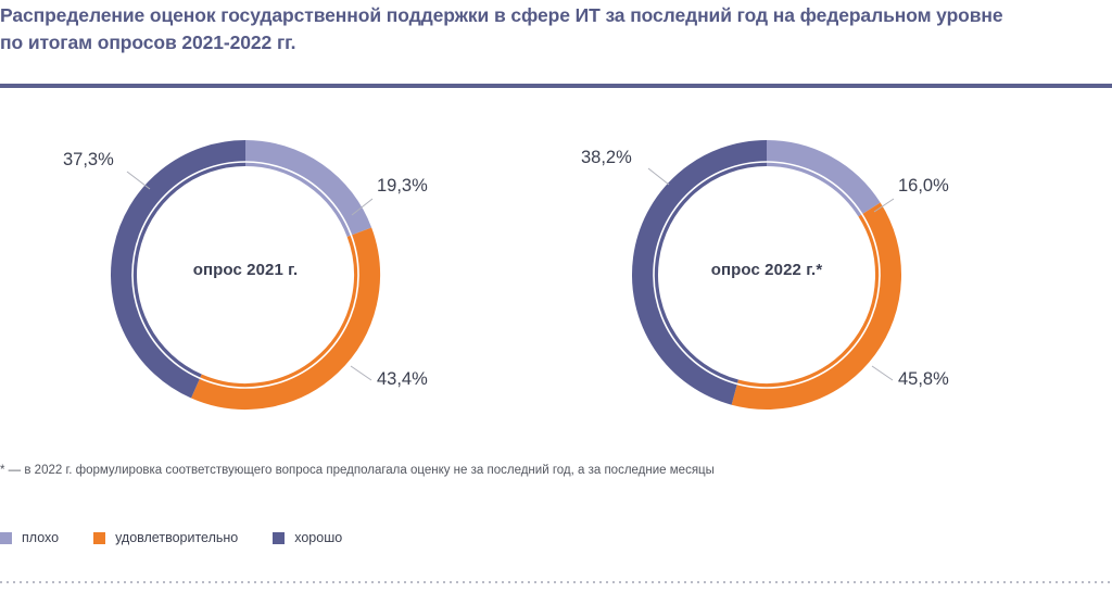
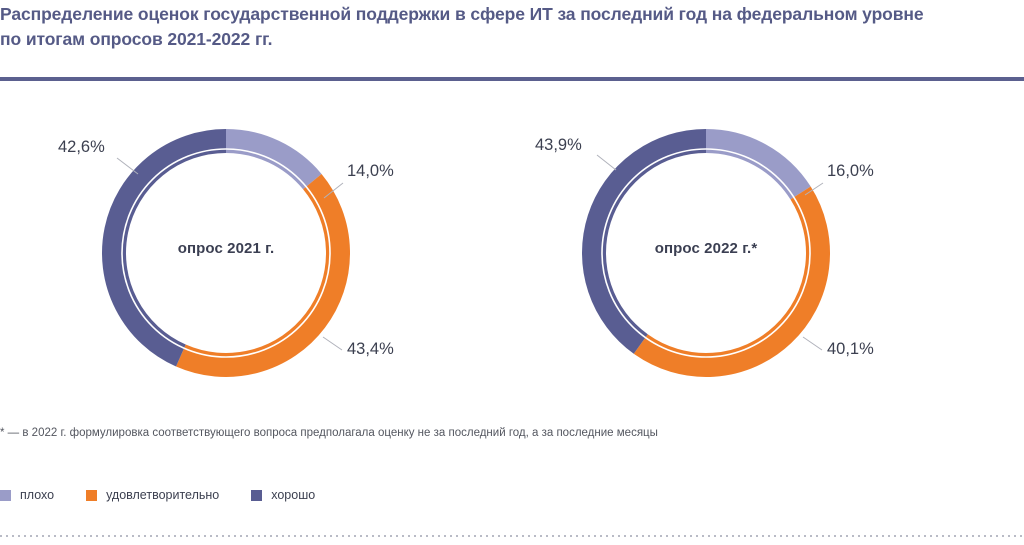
опрос 2021 г./плохо: 19,3% -> 14,0%
опрос 2021 г./удовлетворительно: 37,3% -> 42,6%
опрос 2022 г.*/удовлетворительно: 38,2% -> 43,9%
опрос 2022 г.*/хорошо: 45,8% -> 40,1%
